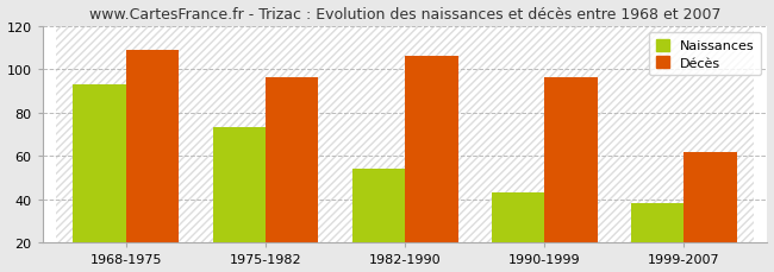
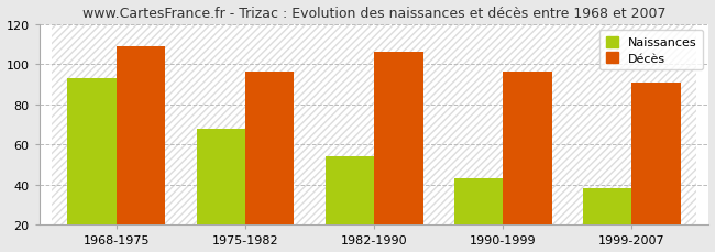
Naissances/1975-1982: 73 -> 68
Décès/1999-2007: 62 -> 91
